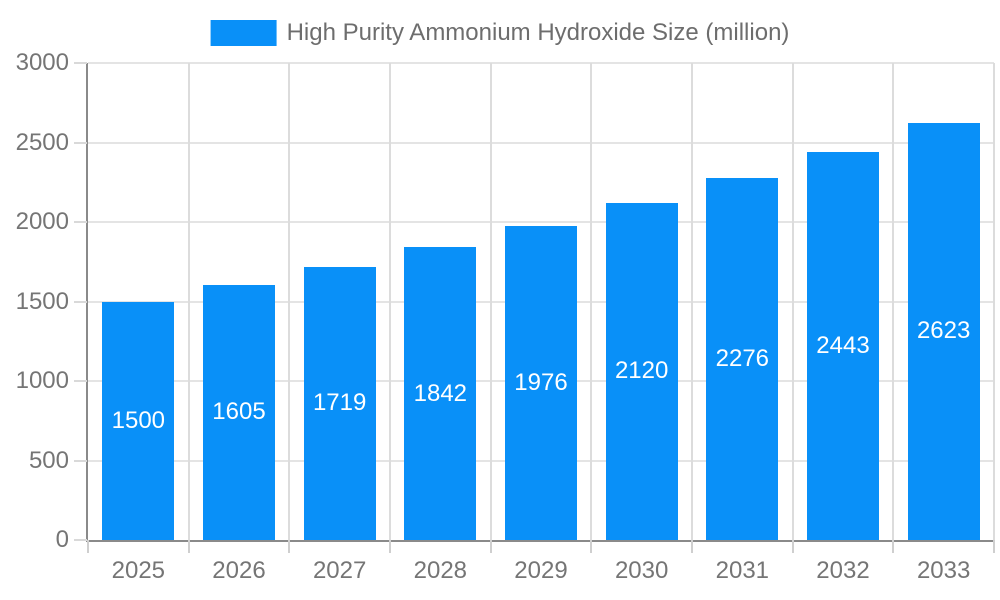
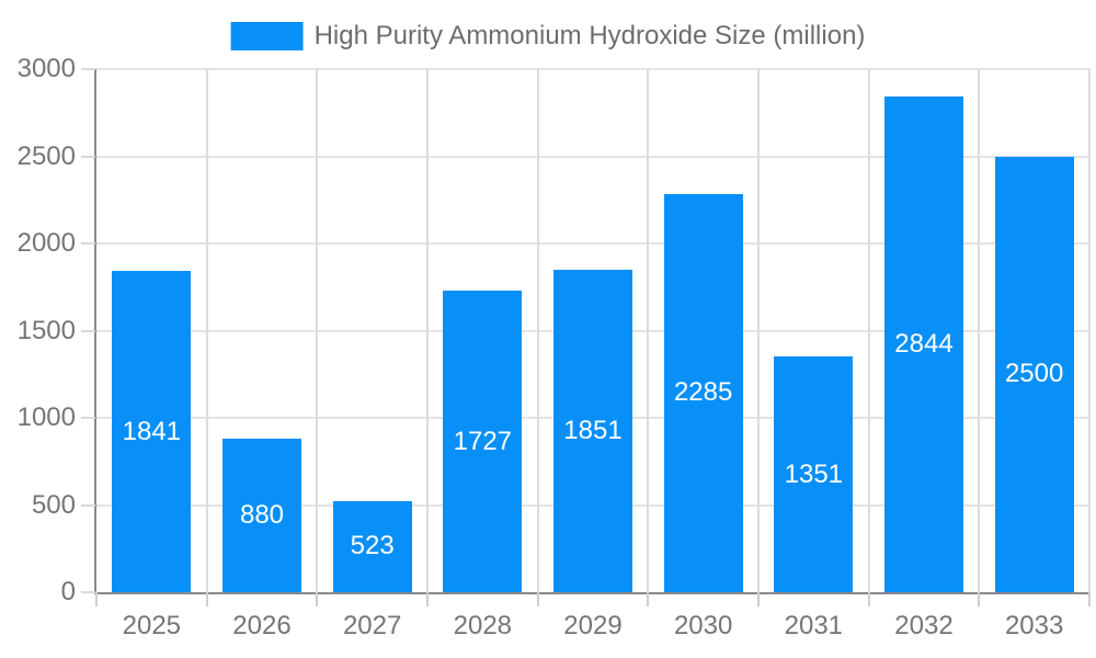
2025: 1500 -> 1841
2026: 1605 -> 880
2027: 1719 -> 523
2028: 1842 -> 1727
2029: 1976 -> 1851
2030: 2120 -> 2285
2031: 2276 -> 1351
2032: 2443 -> 2844
2033: 2623 -> 2500
